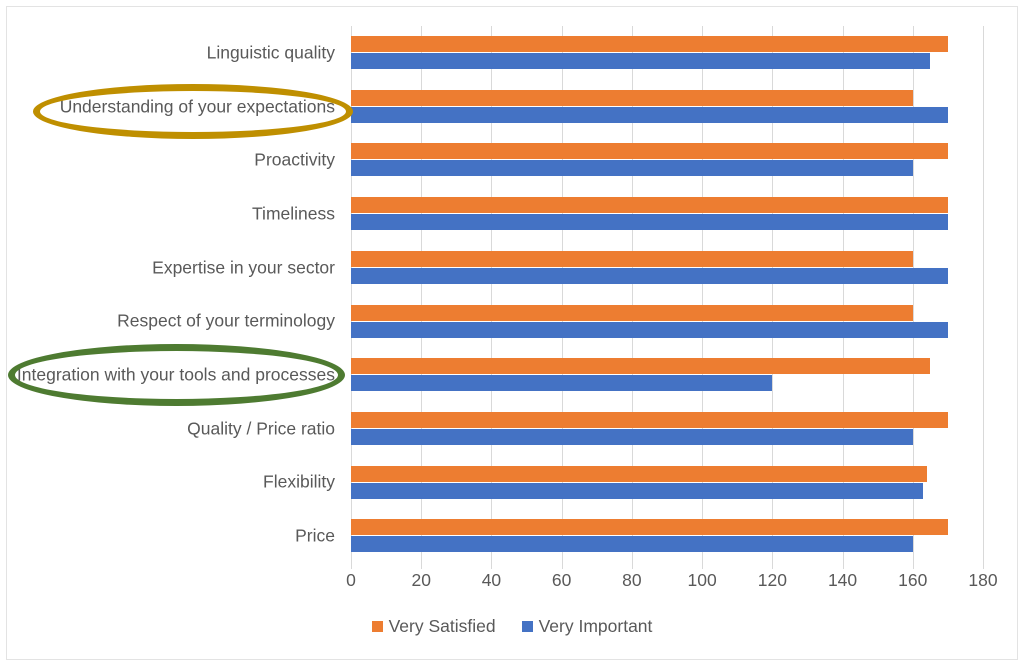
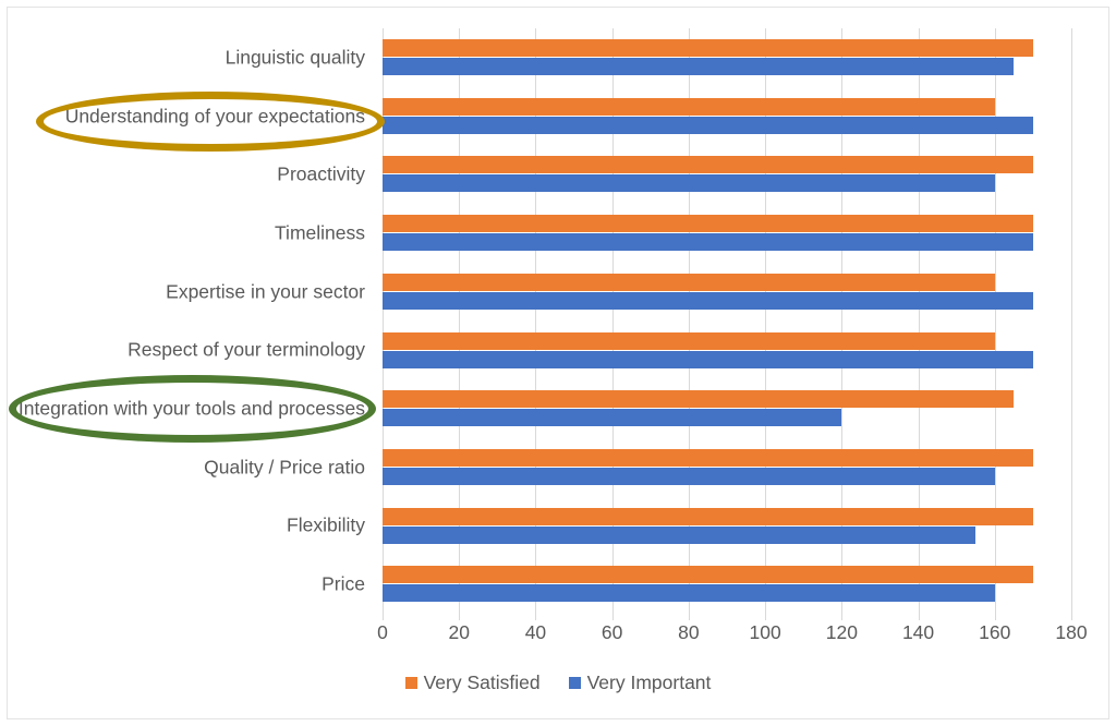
Very Satisfied/Flexibility: 164 -> 170
Very Important/Flexibility: 163 -> 155
